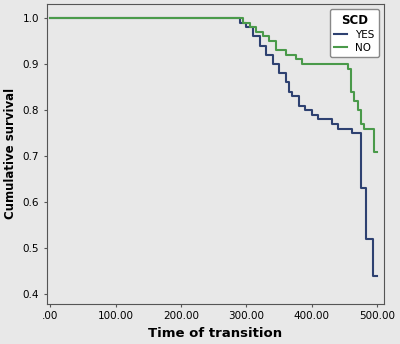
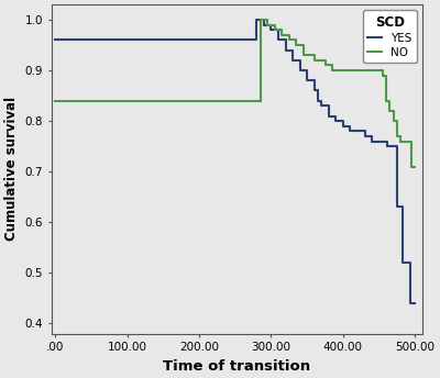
YES/.00: 1.00 -> 0.96
NO/.00: 1.00 -> 0.84
